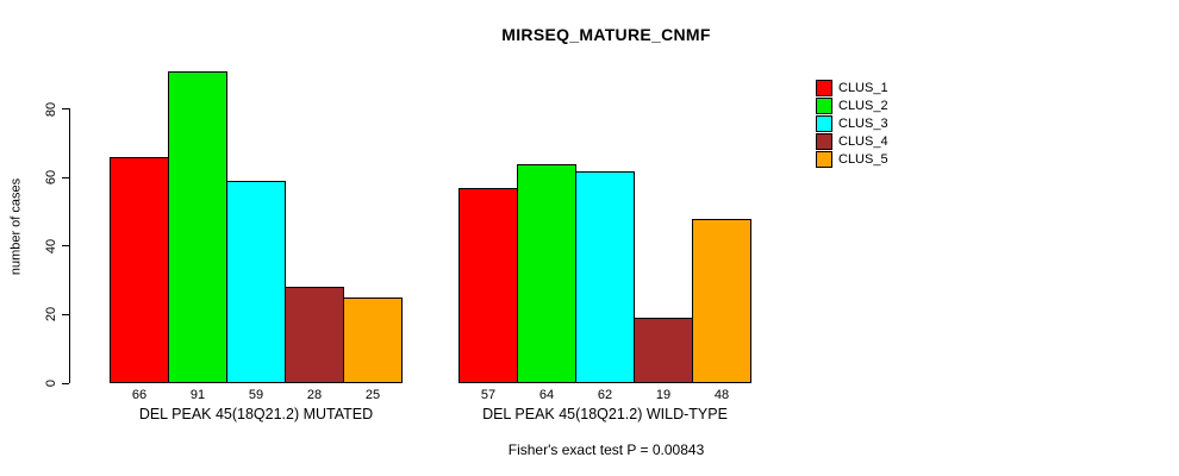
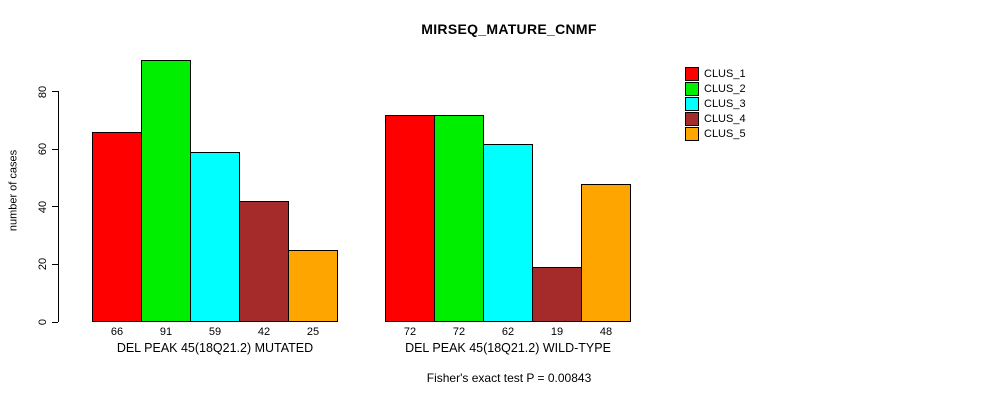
CLUS_4/DEL PEAK 45(18Q21.2) MUTATED: 28 -> 42
CLUS_1/DEL PEAK 45(18Q21.2) WILD-TYPE: 57 -> 72
CLUS_2/DEL PEAK 45(18Q21.2) WILD-TYPE: 64 -> 72
